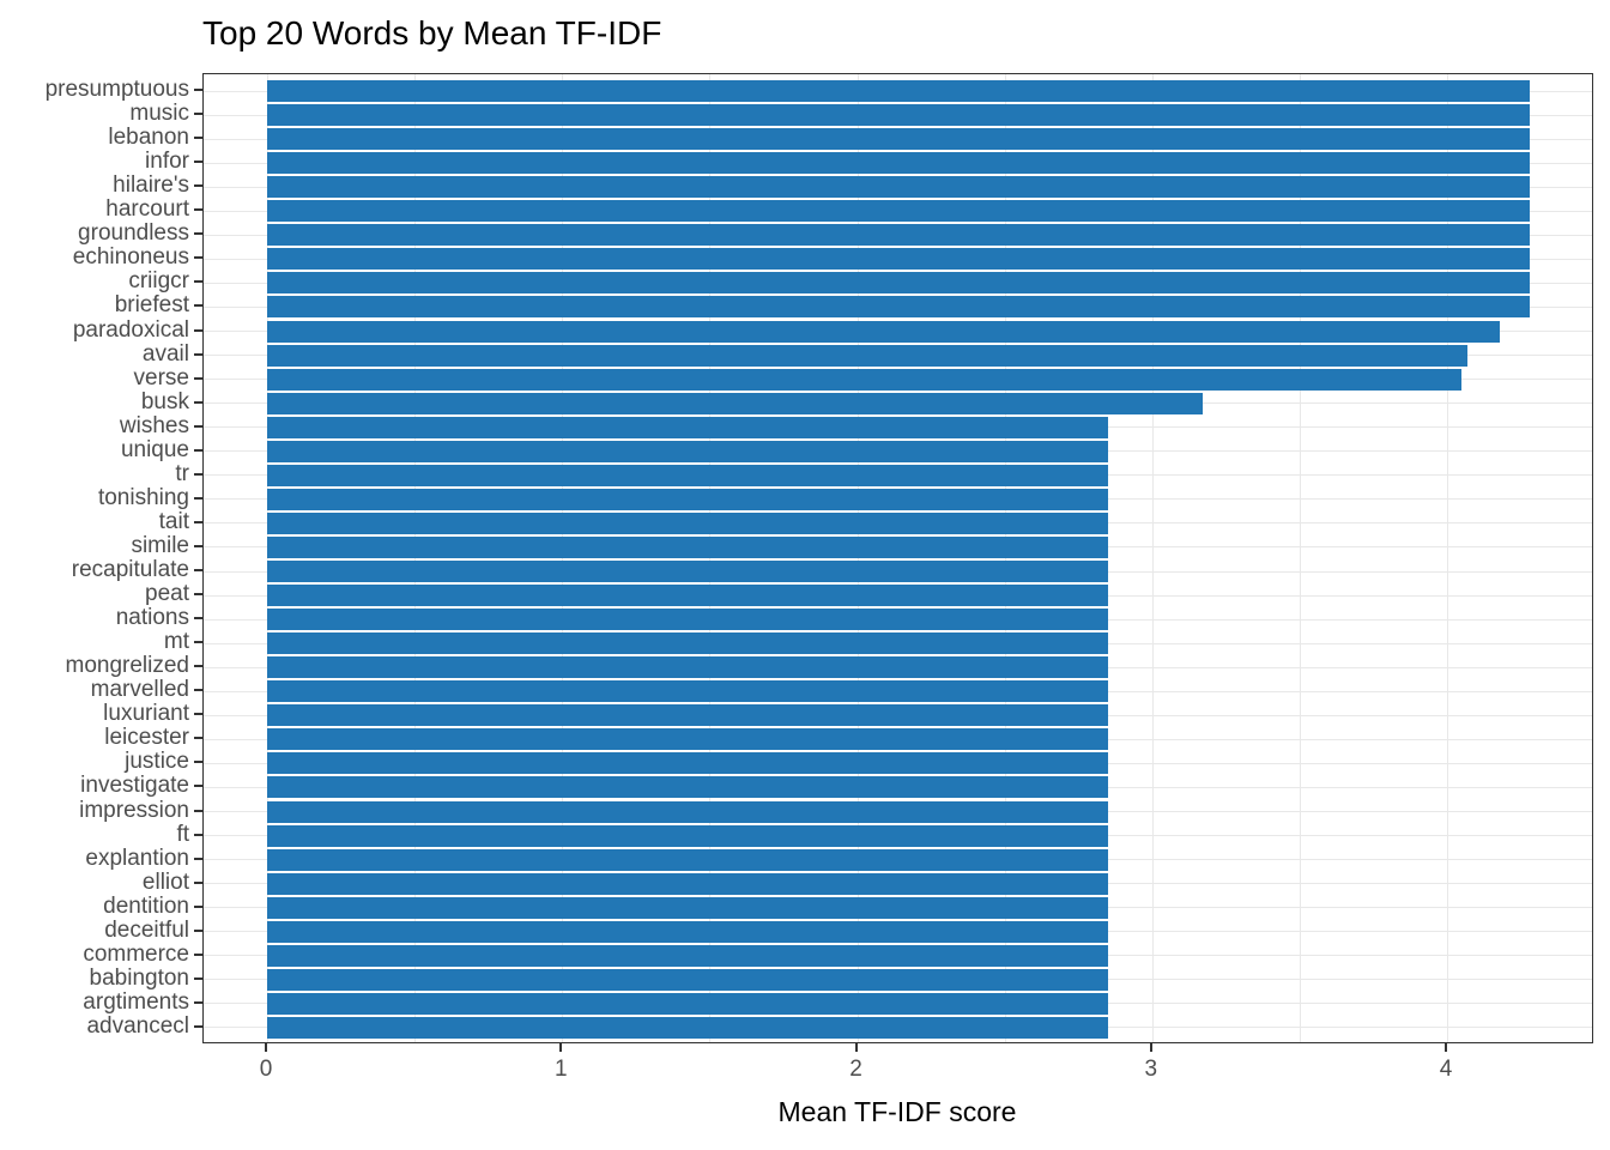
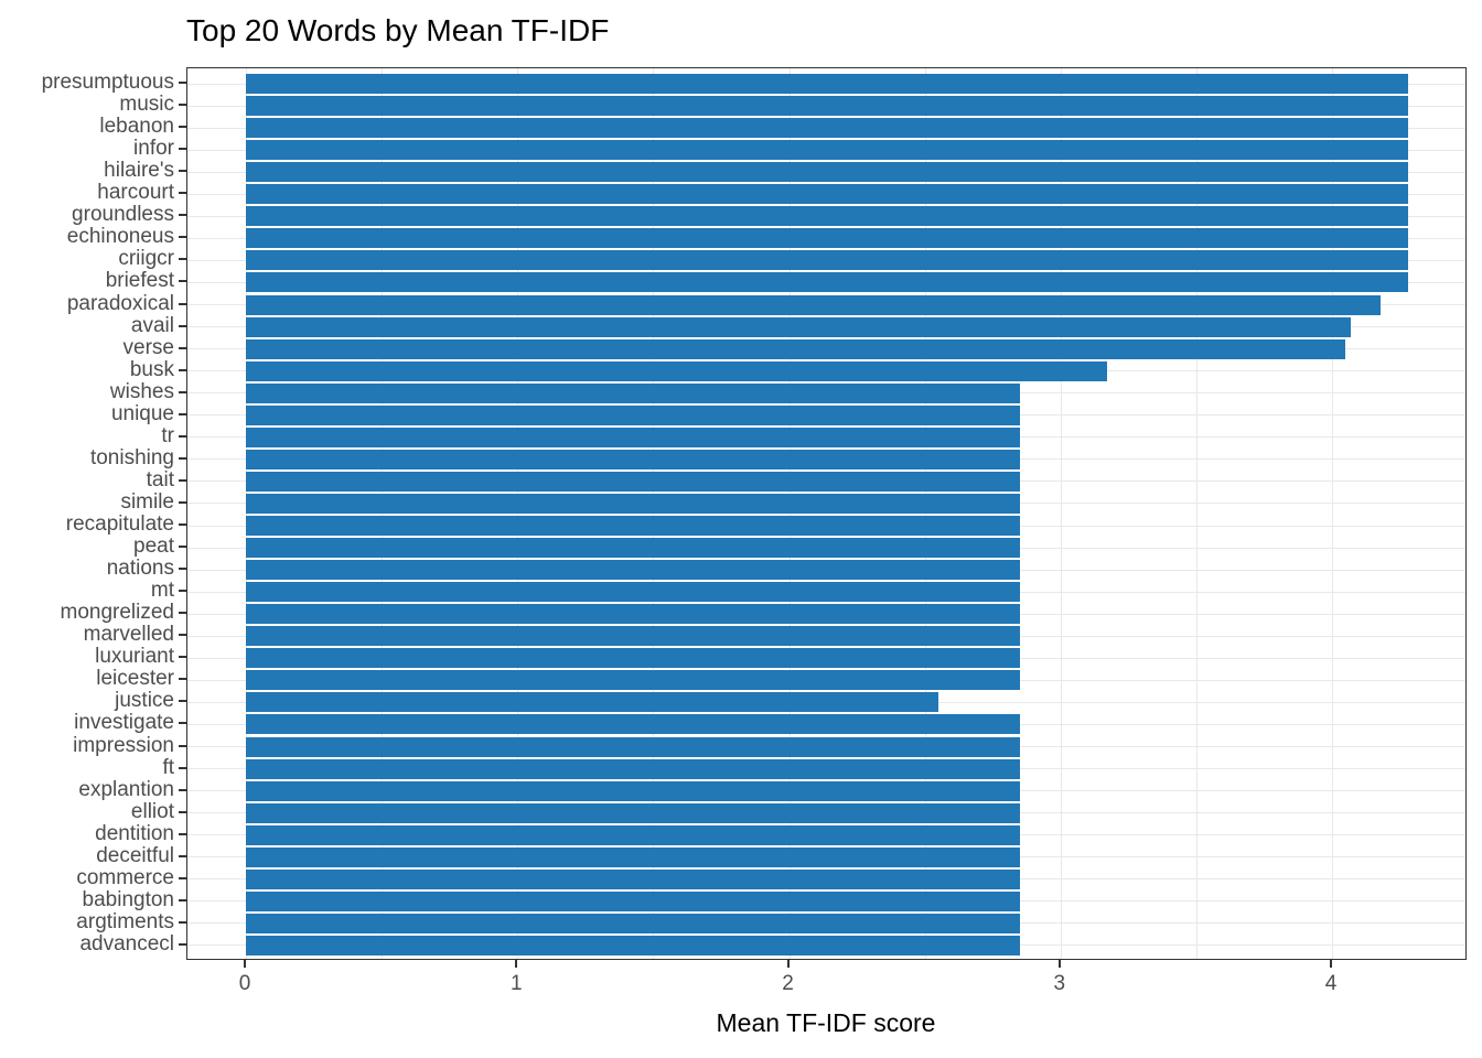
justice: 2.85 -> 2.55
